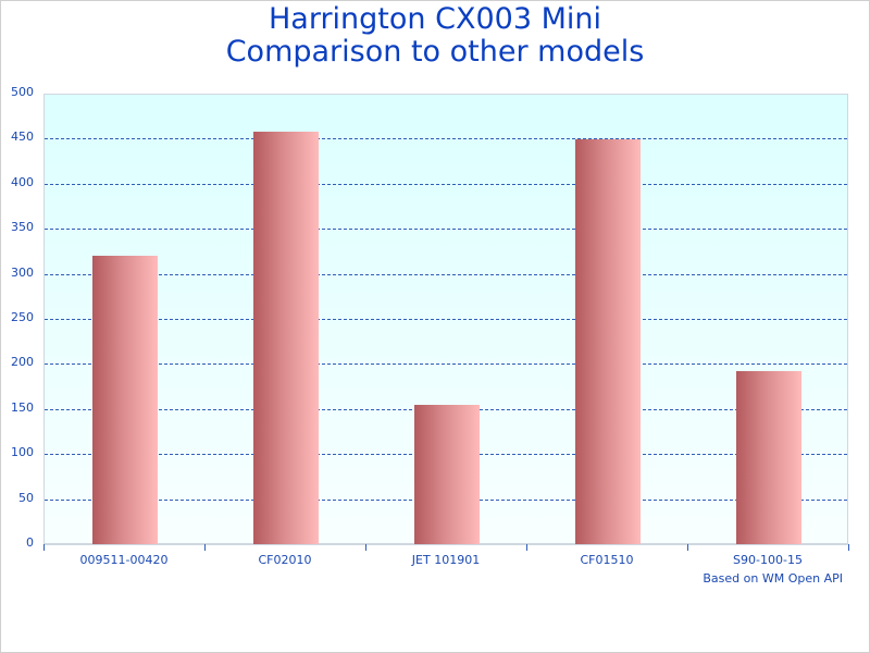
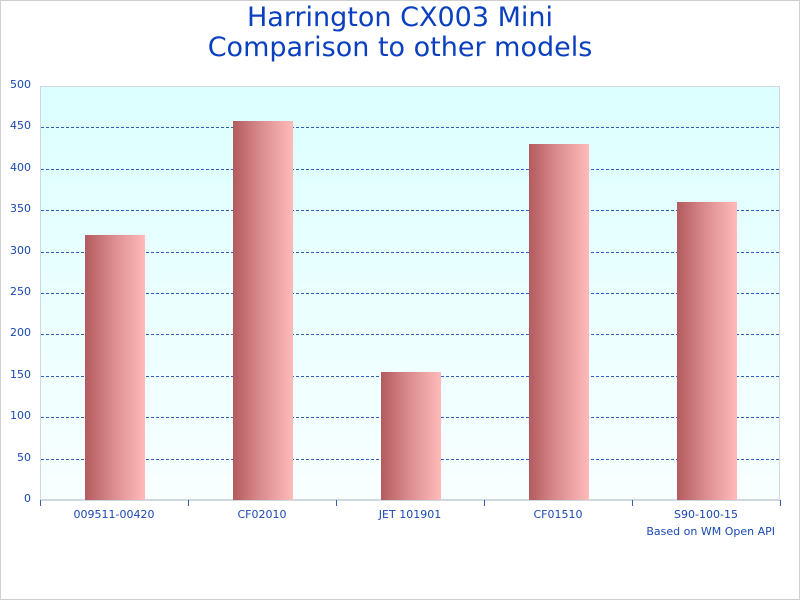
CF01510: 450 -> 430
S90-100-15: 190 -> 360
